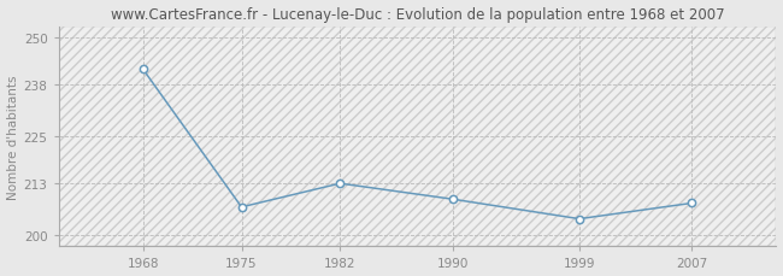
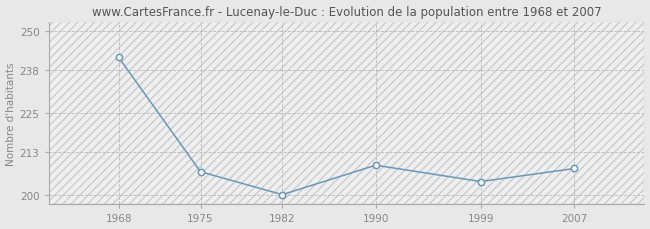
1982: 213 -> 200
